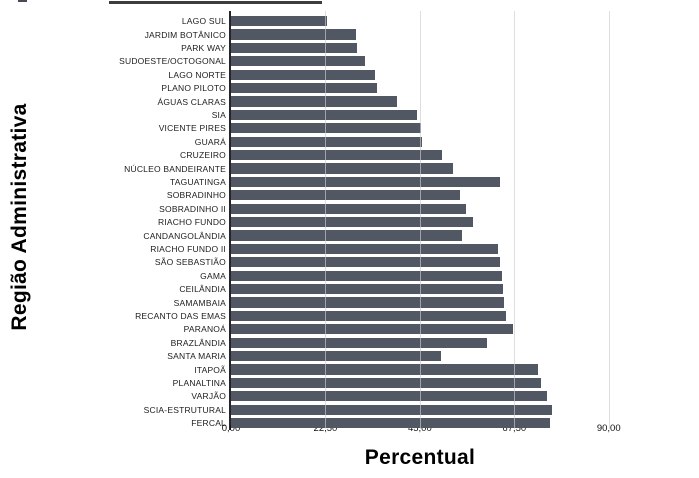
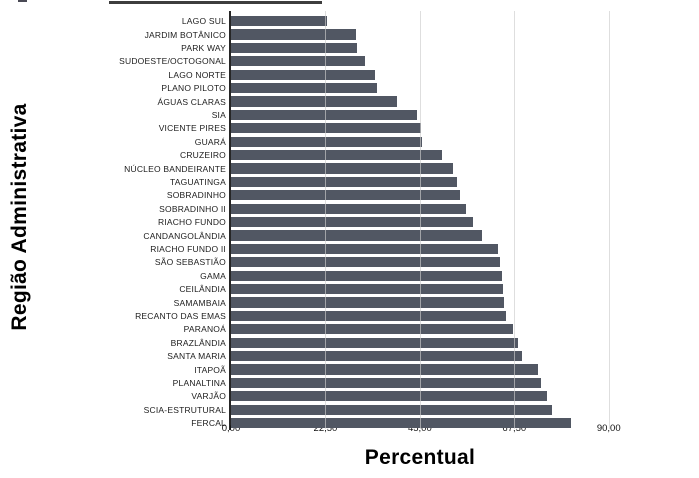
TAGUATINGA: 64 -> 54
CANDANGOLÂNDIA: 55 -> 60
BRAZLÂNDIA: 61 -> 68
SANTA MARIA: 50 -> 69
FERCAL: 76 -> 81
